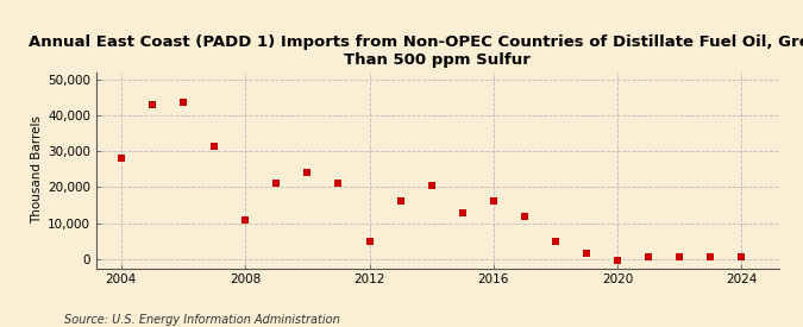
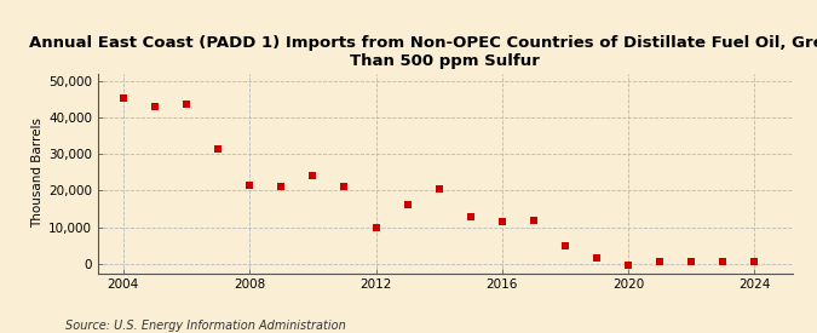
2004: 28,000 -> 45,200
2008: 11,000 -> 21,500
2012: 5,000 -> 10,000
2016: 16,000 -> 11,500
